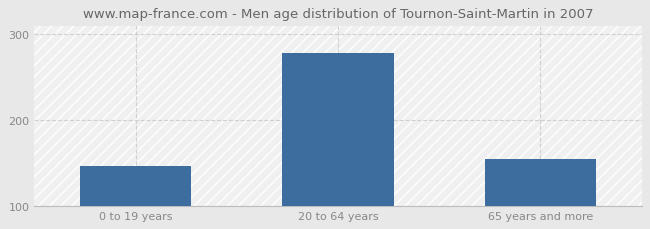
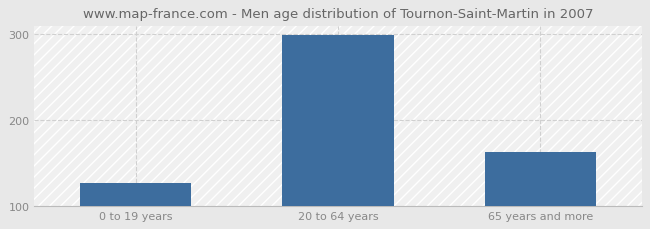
0 to 19 years: 146 -> 127
20 to 64 years: 278 -> 299
65 years and more: 154 -> 163
